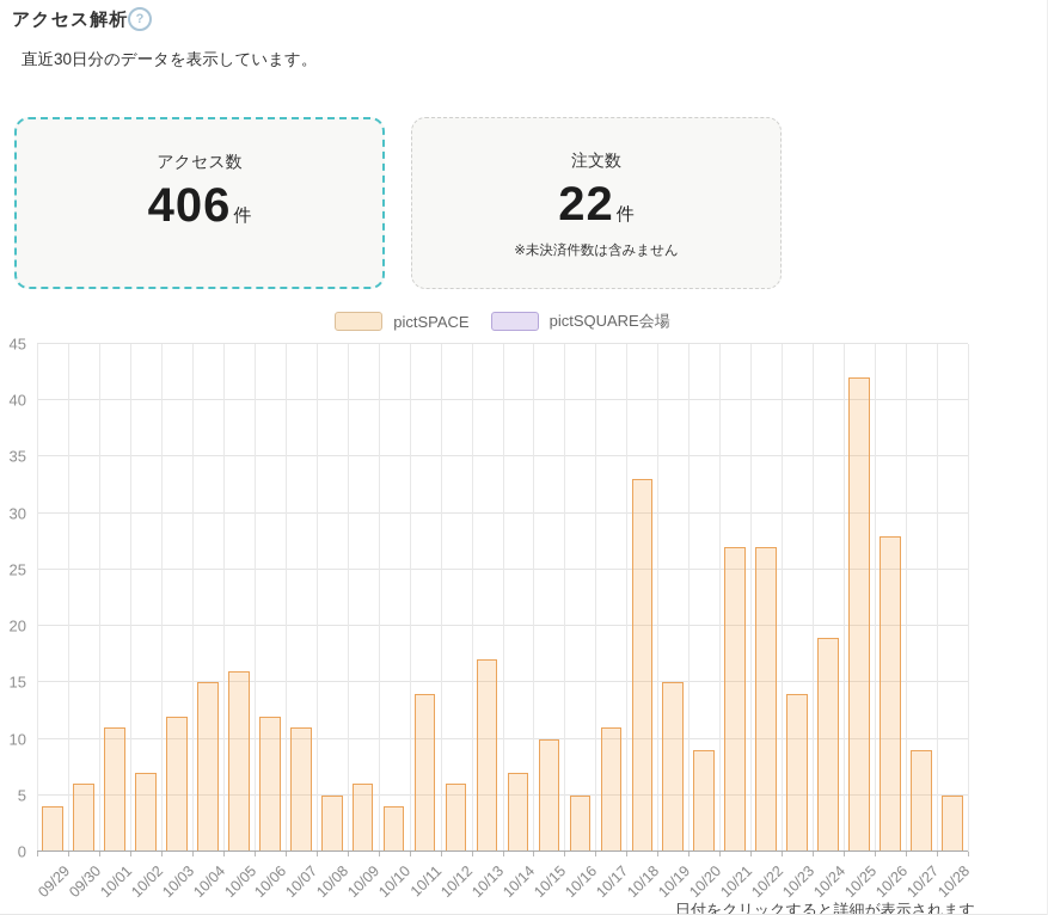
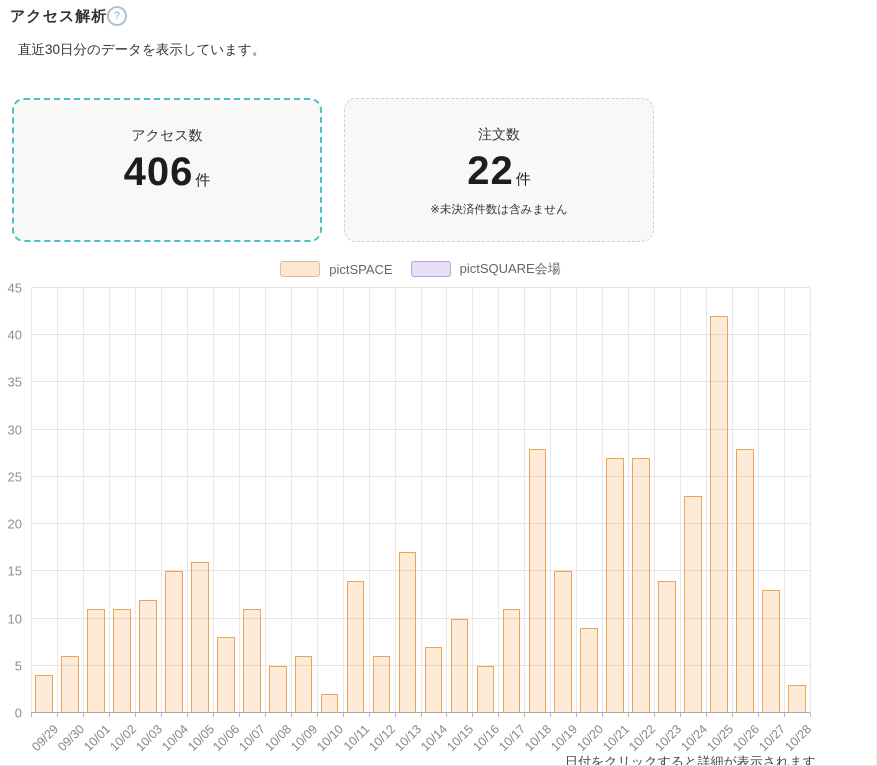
pictSPACE/10/02: 7 -> 11
pictSPACE/10/06: 12 -> 8
pictSPACE/10/10: 4 -> 2
pictSPACE/10/18: 33 -> 28
pictSPACE/10/24: 19 -> 23
pictSPACE/10/27: 9 -> 13
pictSPACE/10/28: 5 -> 3
